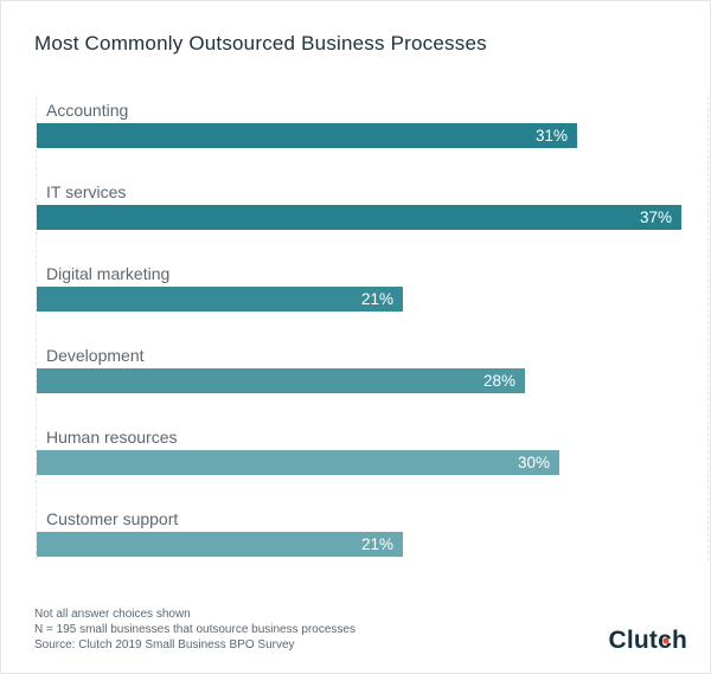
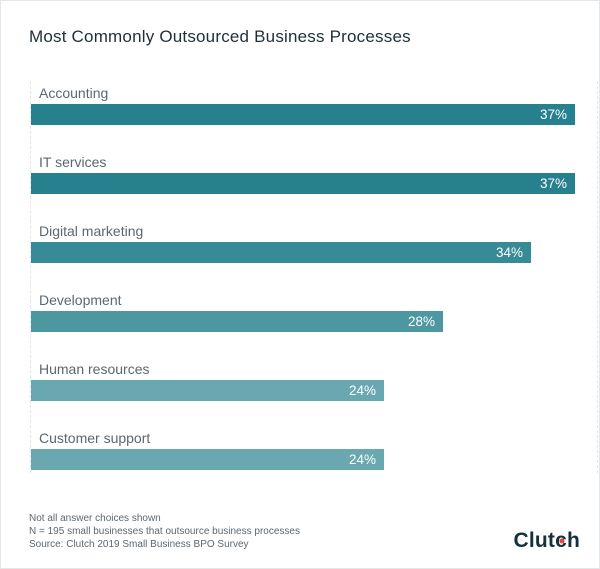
Accounting: 31% -> 37%
Digital marketing: 21% -> 34%
Human resources: 30% -> 24%
Customer support: 21% -> 24%
